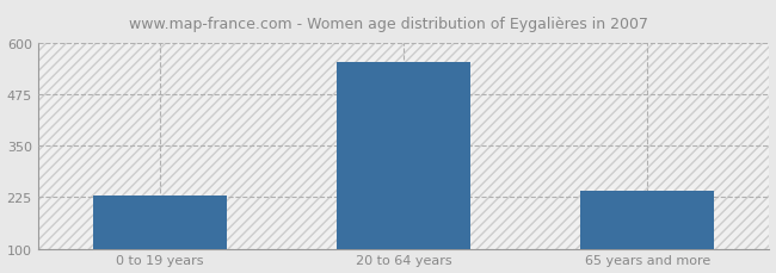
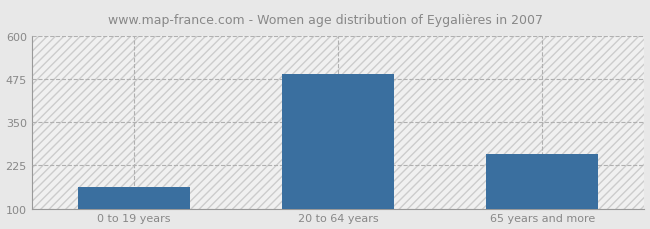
0 to 19 years: 230 -> 163
20 to 64 years: 555 -> 490
65 years and more: 240 -> 258
